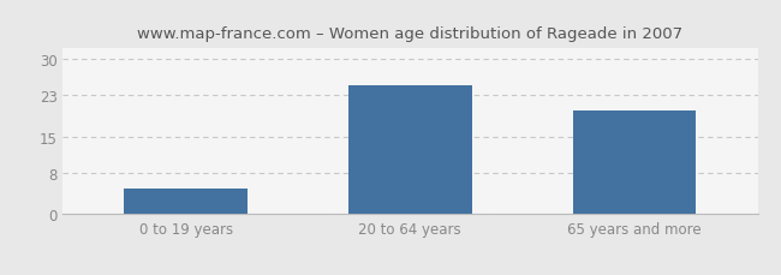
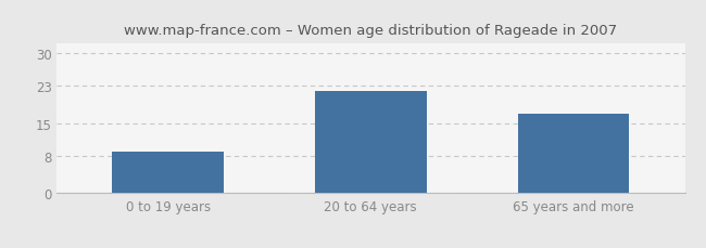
0 to 19 years: 5 -> 9
20 to 64 years: 25 -> 22
65 years and more: 20 -> 17
